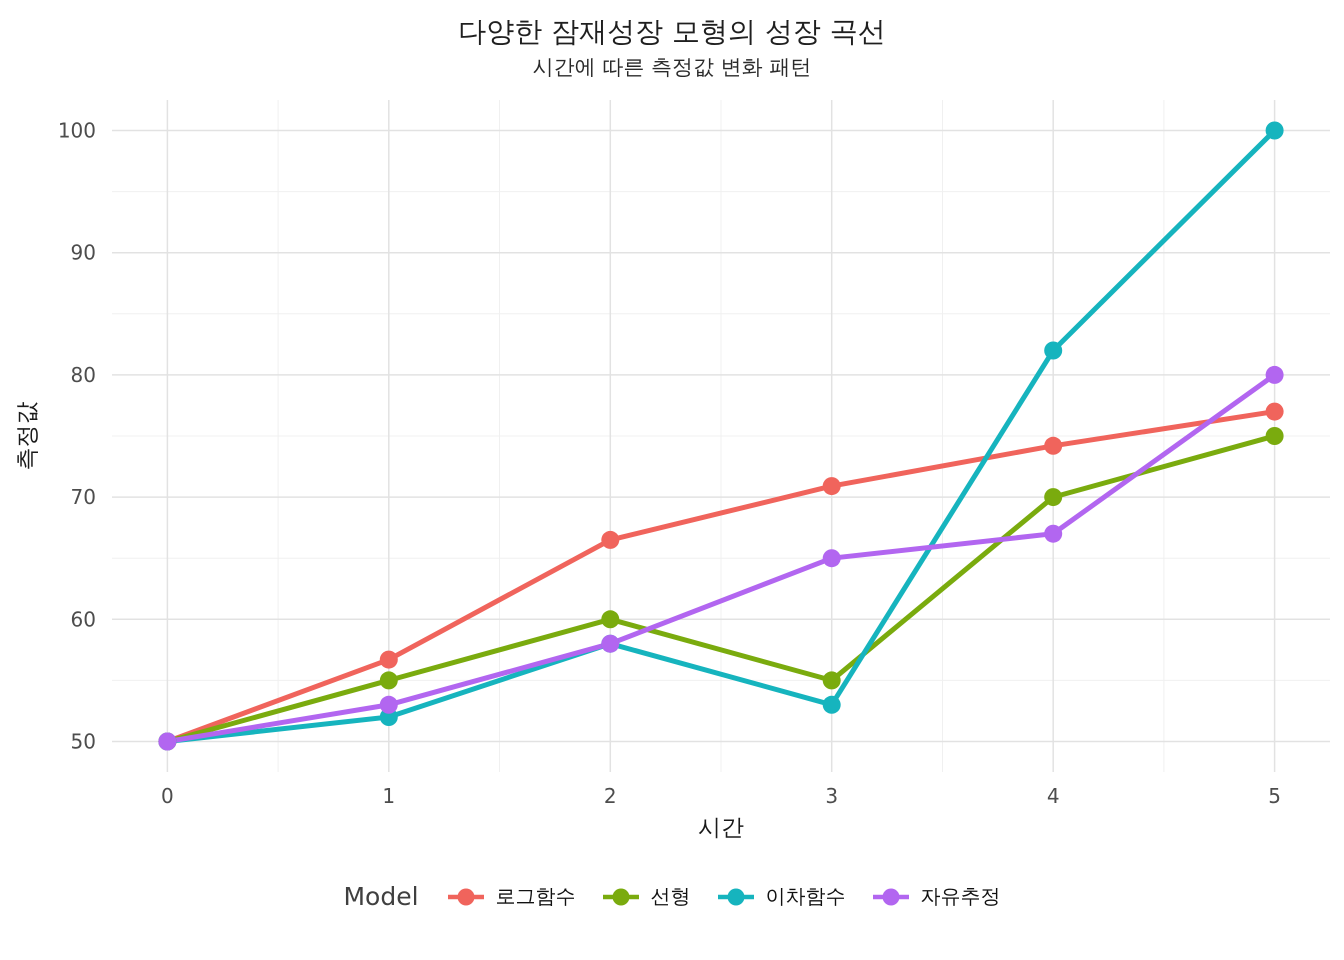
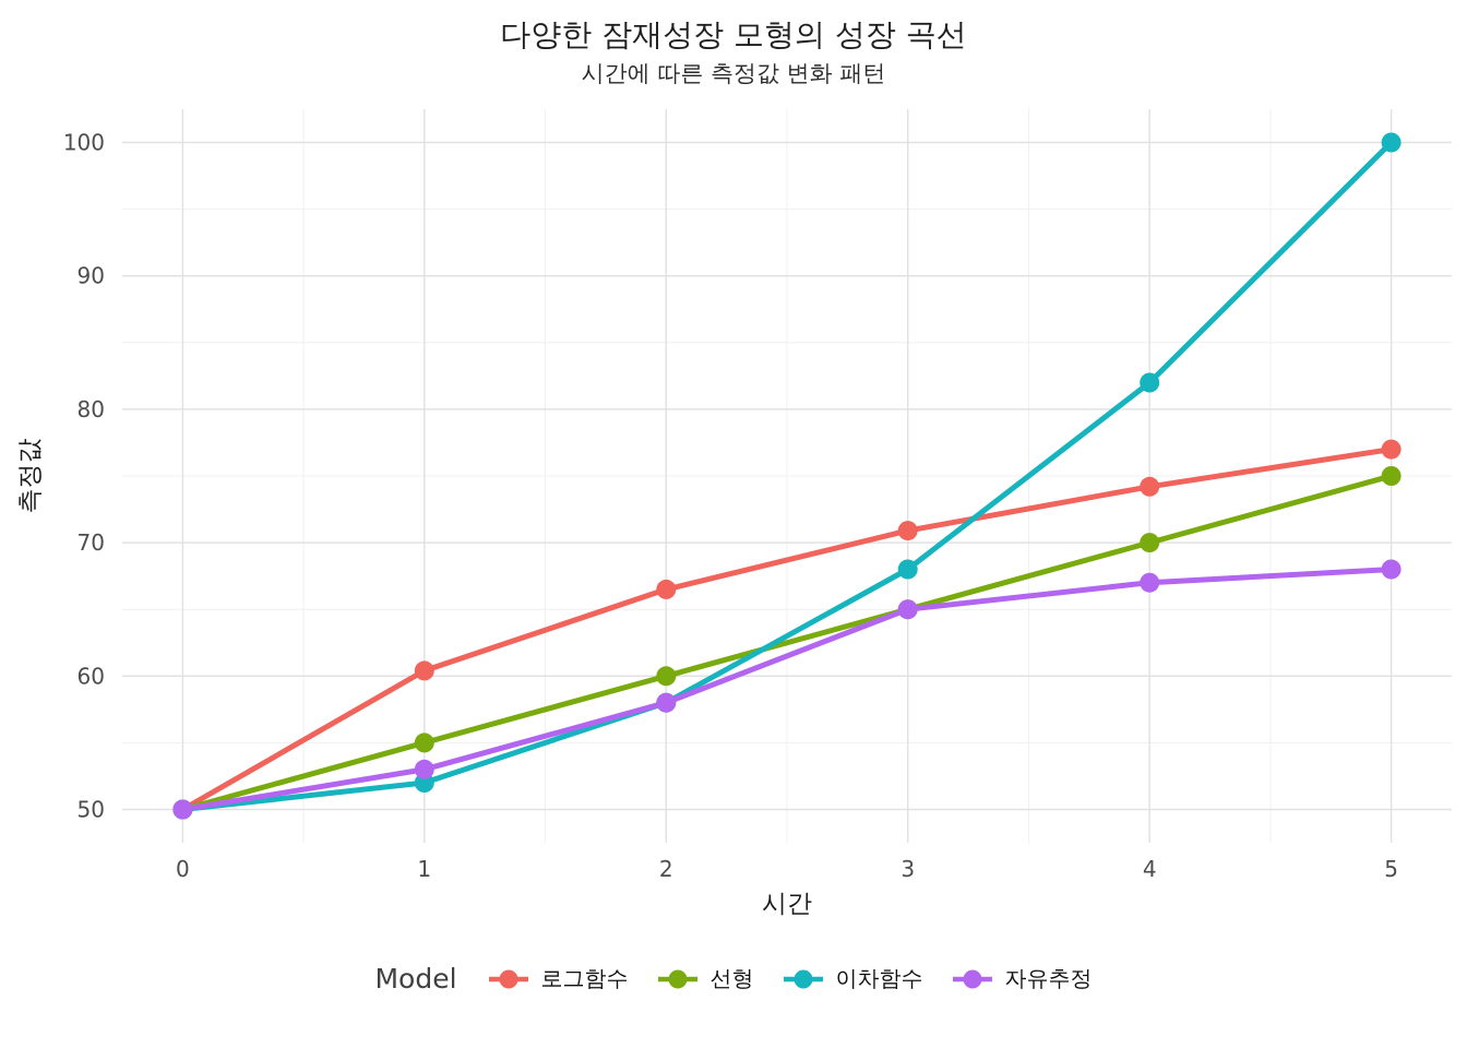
로그함수/1: 56.7 -> 60.4
선형/3: 55 -> 65
이차함수/3: 53 -> 68
자유추정/5: 80 -> 68
